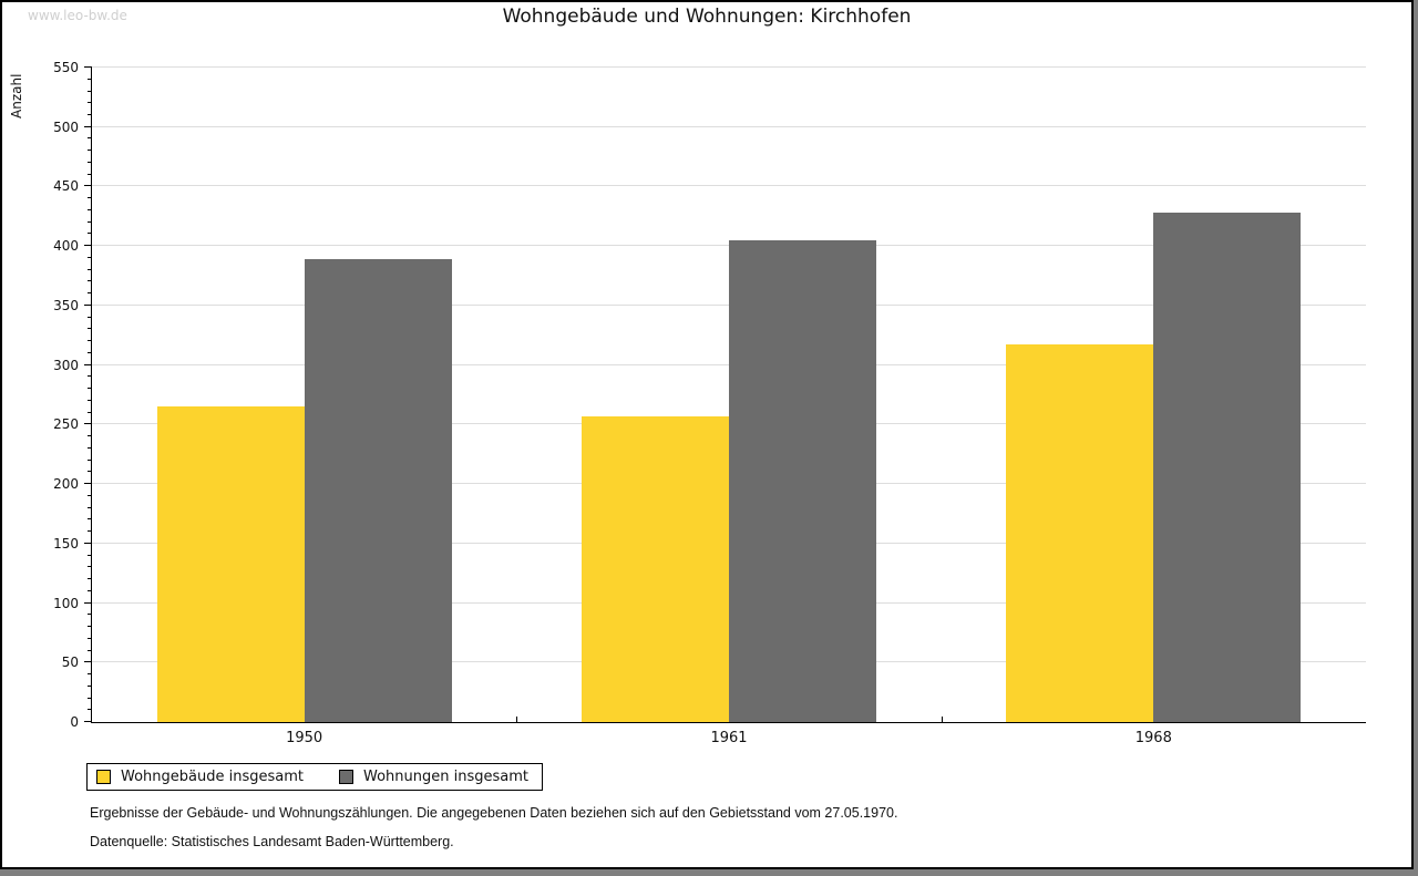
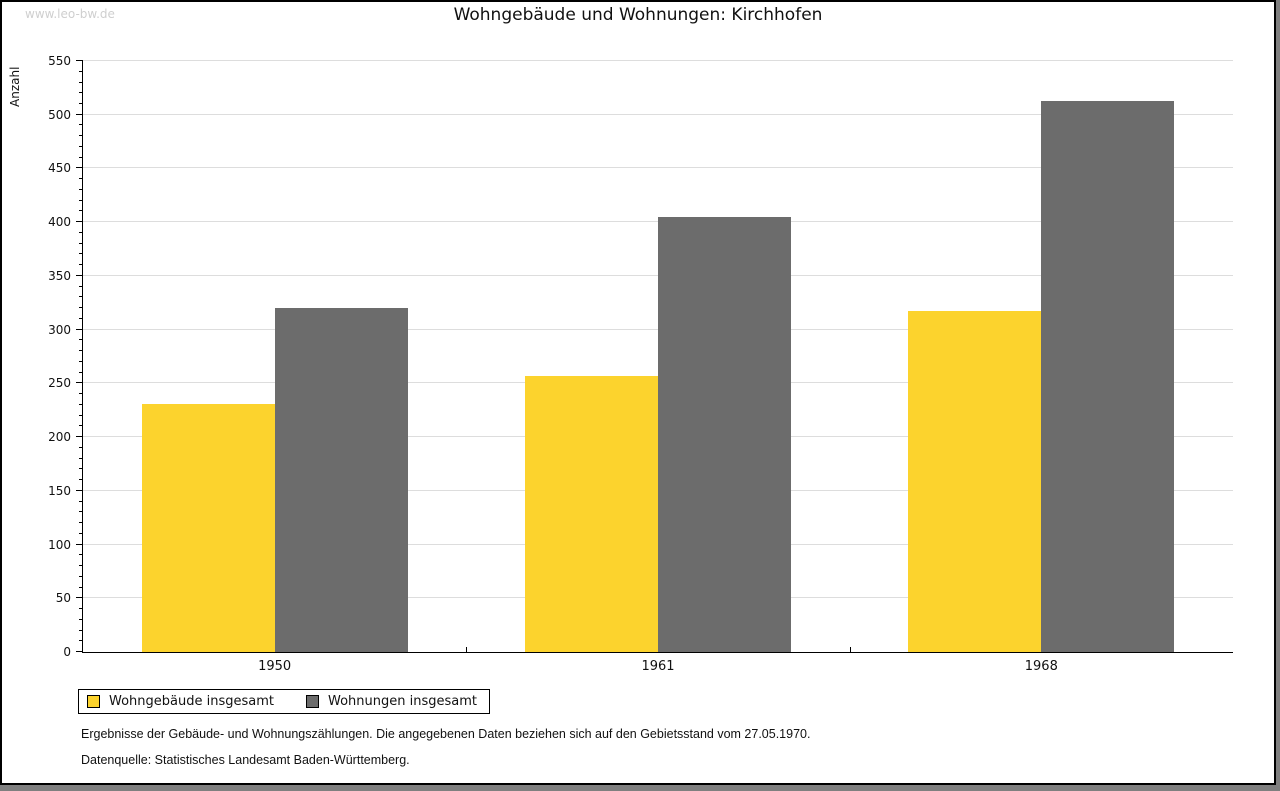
Wohngebäude insgesamt/1950: 265 -> 231
Wohnungen insgesamt/1950: 389 -> 320
Wohnungen insgesamt/1968: 428 -> 513
